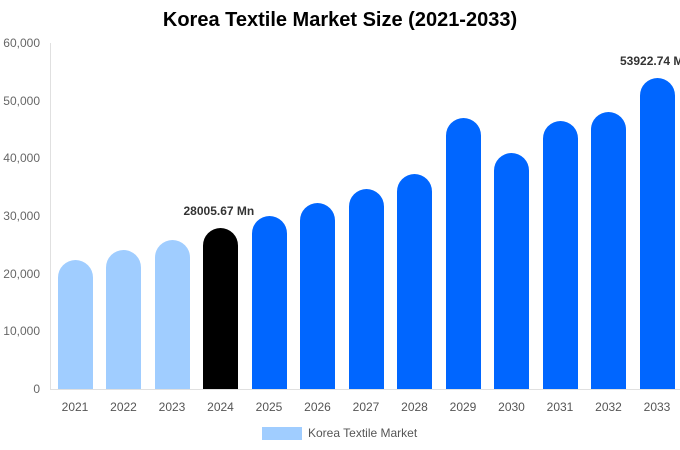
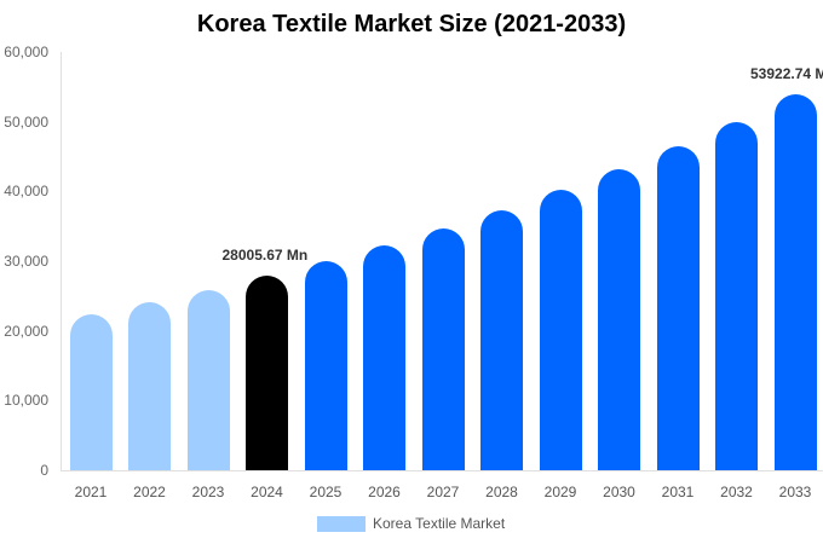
2029: 47000 -> 40000
2030: 41000 -> 43000
2032: 48000 -> 50000
